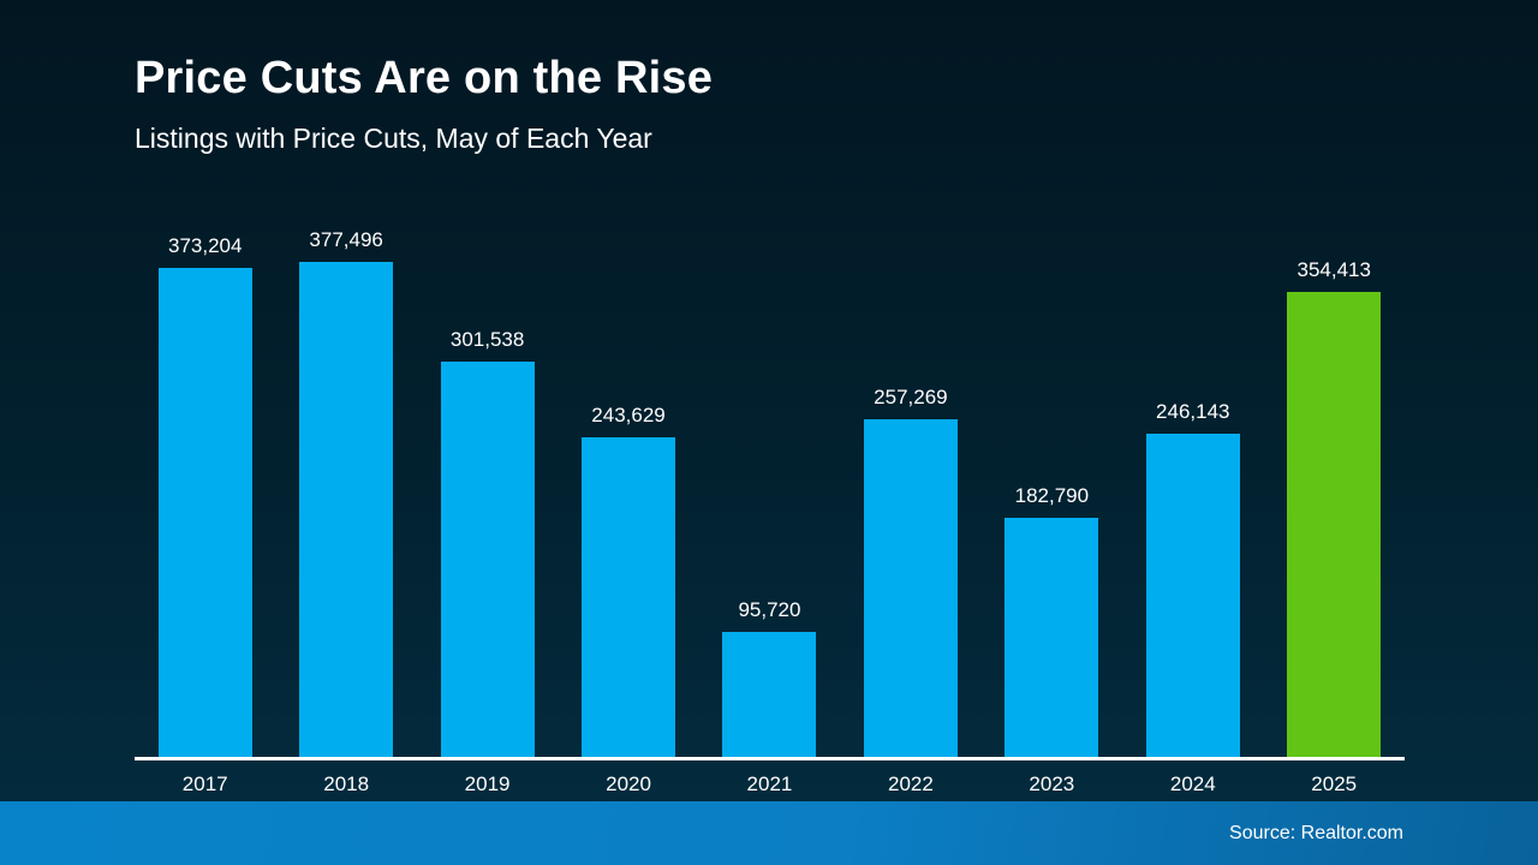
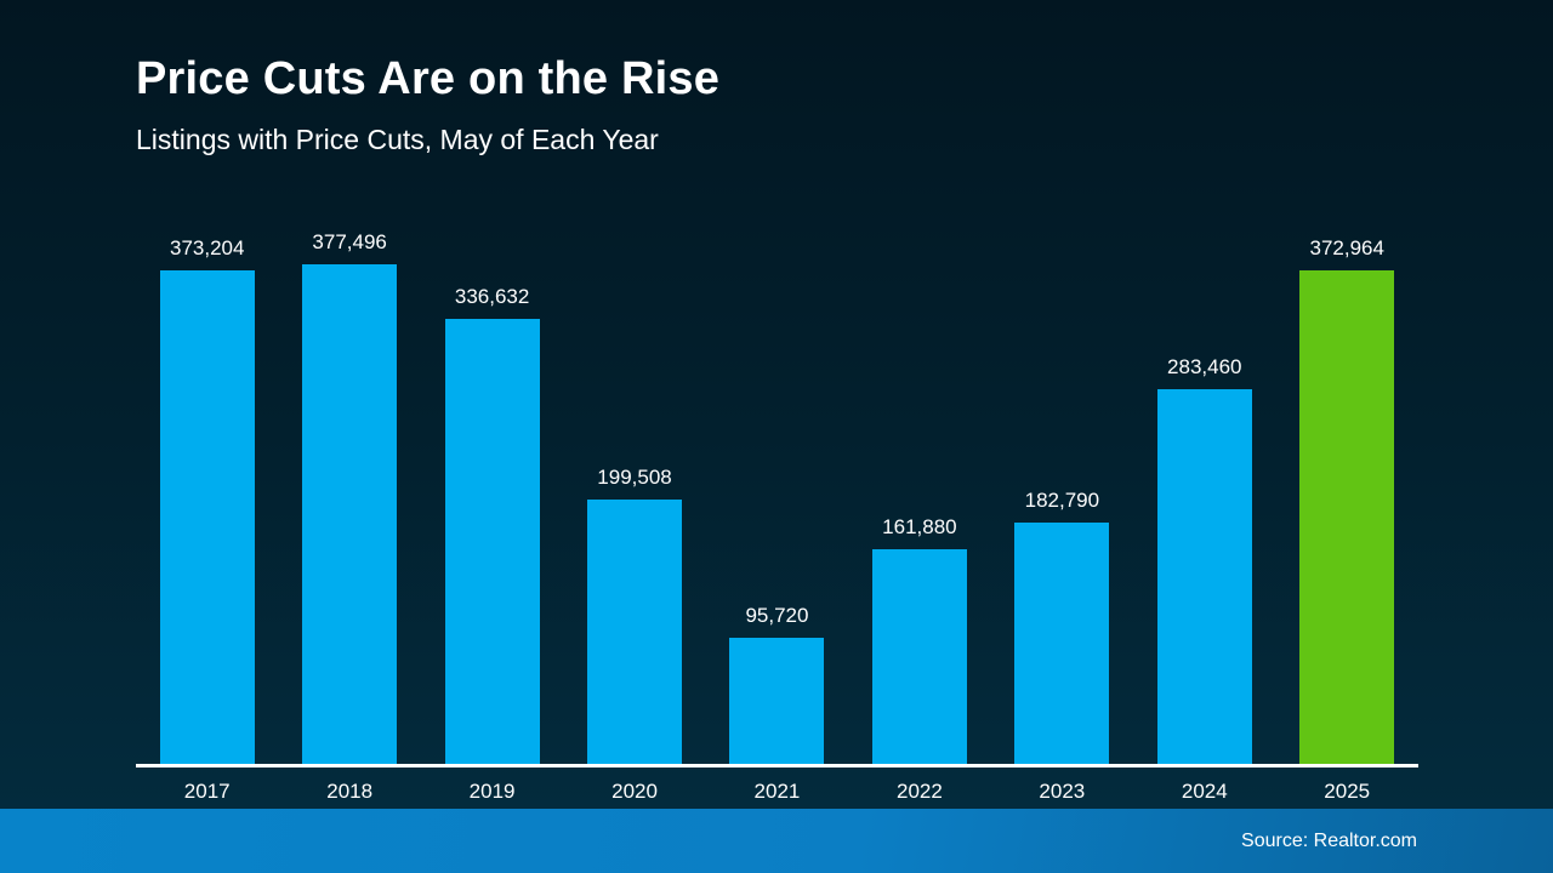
2019: 301,538 -> 336,632
2020: 243,629 -> 199,508
2022: 257,269 -> 161,880
2024: 246,143 -> 283,460
2025: 354,413 -> 372,964
